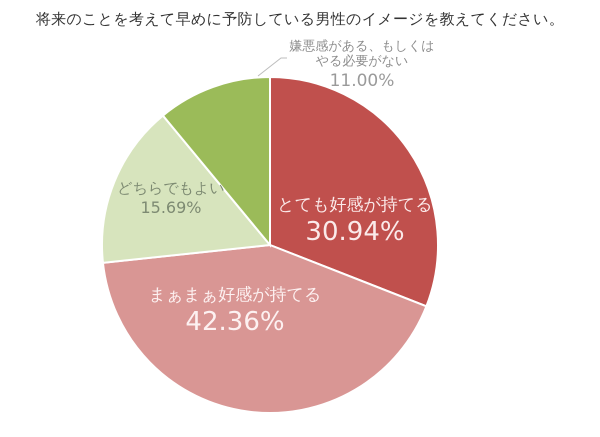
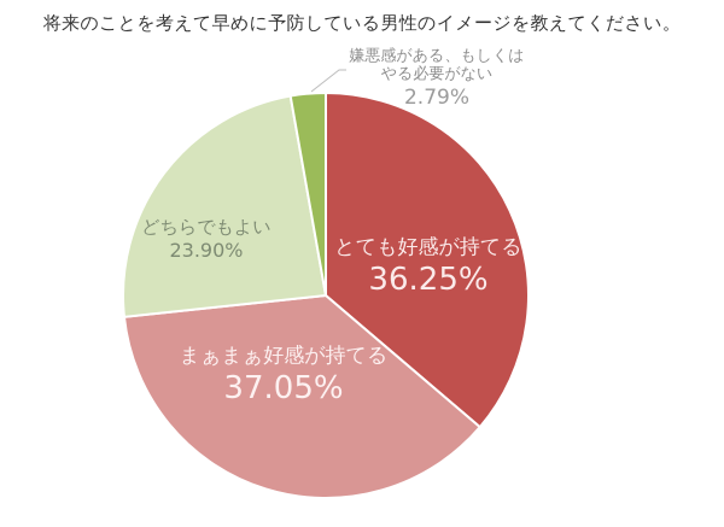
とても好感が持てる: 30.94% -> 36.25%
まぁまぁ好感が持てる: 42.36% -> 37.05%
どちらでもよい: 15.69% -> 23.90%
嫌悪感がある、もしくはやる必要がない: 11.00% -> 2.79%
